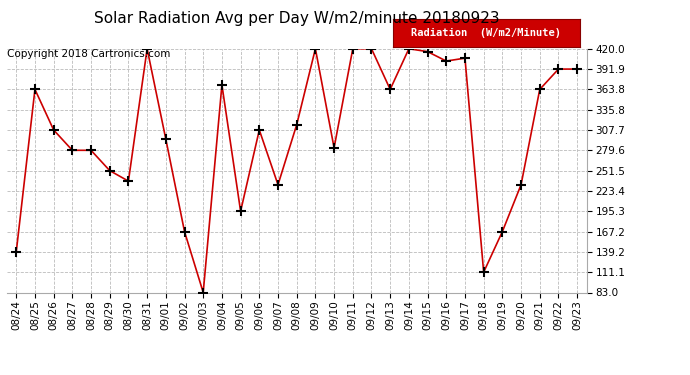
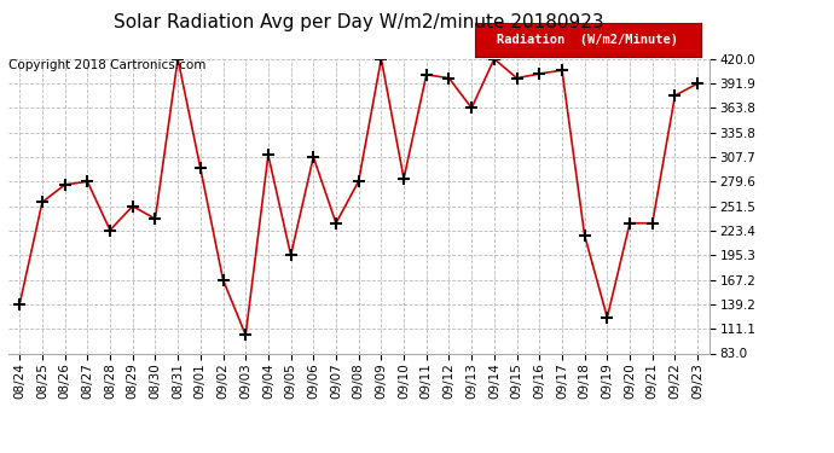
08/25: 364 -> 256
08/26: 308 -> 276
08/28: 280 -> 224
09/03: 83 -> 104
09/04: 370 -> 310
09/08: 315 -> 280
09/11: 420 -> 402
09/12: 420 -> 398
09/15: 416 -> 398
09/18: 111 -> 218
09/19: 167 -> 124
09/21: 364 -> 232
09/22: 392 -> 378
